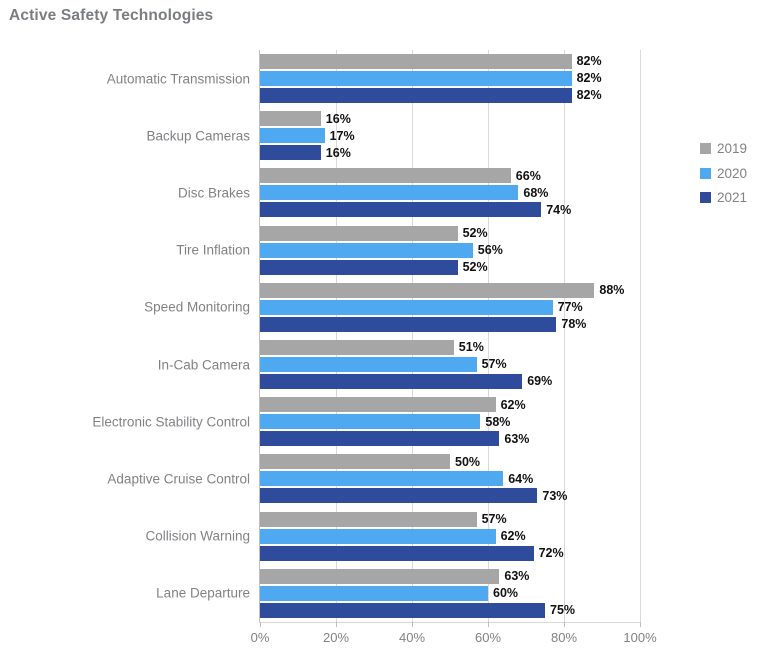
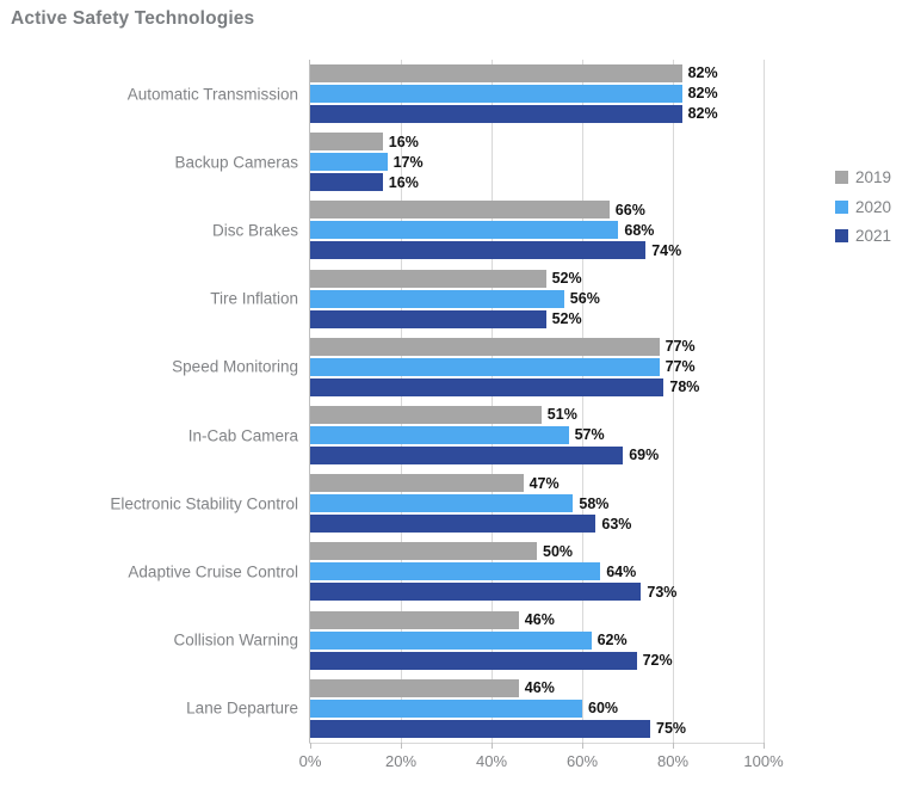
2019/Speed Monitoring: 88% -> 77%
2019/Electronic Stability Control: 62% -> 47%
2019/Collision Warning: 57% -> 46%
2019/Lane Departure: 63% -> 46%
